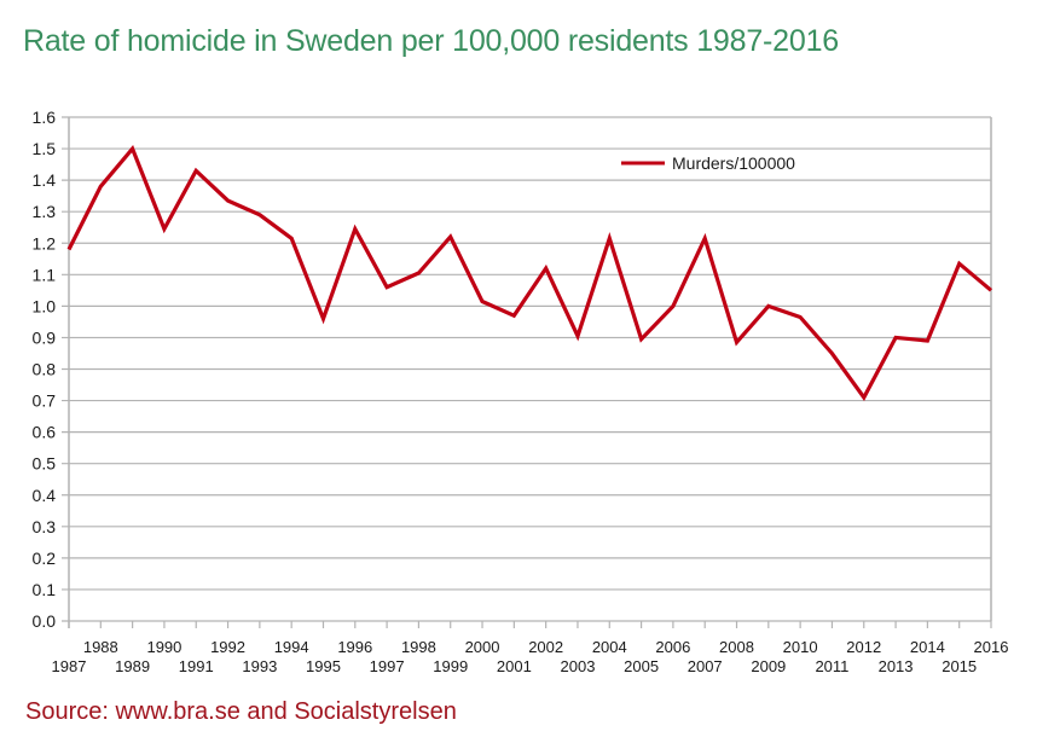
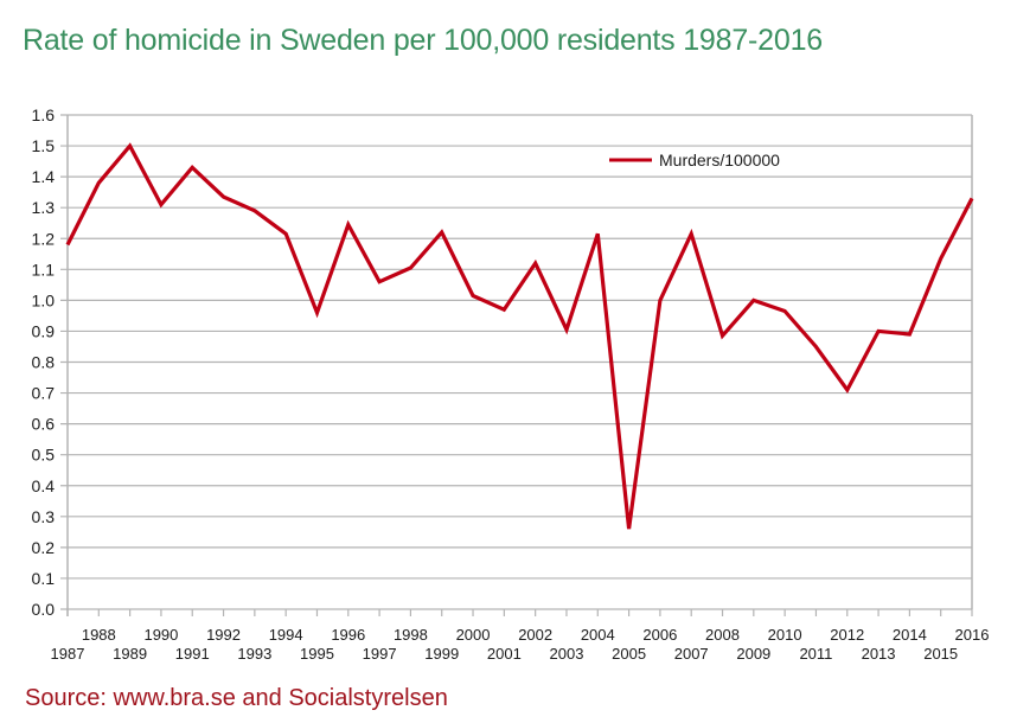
1990: 1.25 -> 1.31
2005: 0.90 -> 0.26
2016: 1.05 -> 1.33
